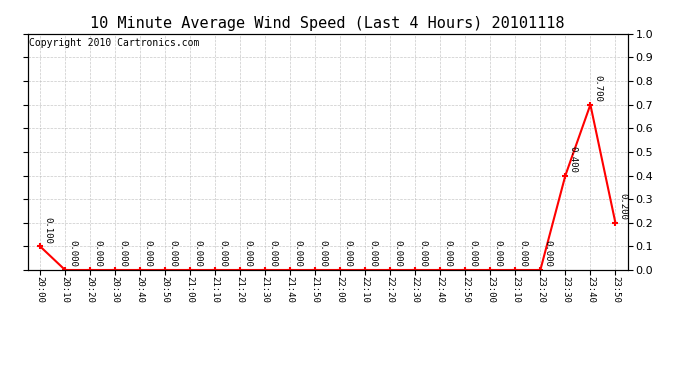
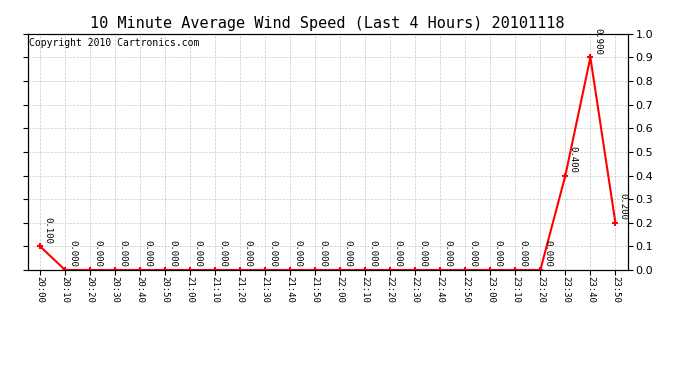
23:40: 0.700 -> 0.900
